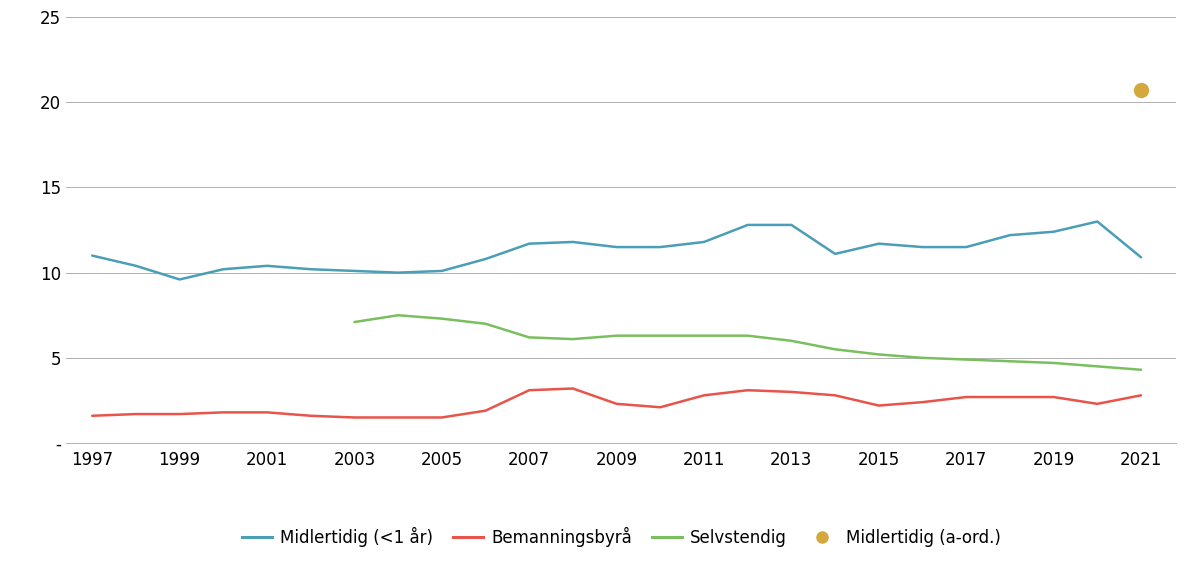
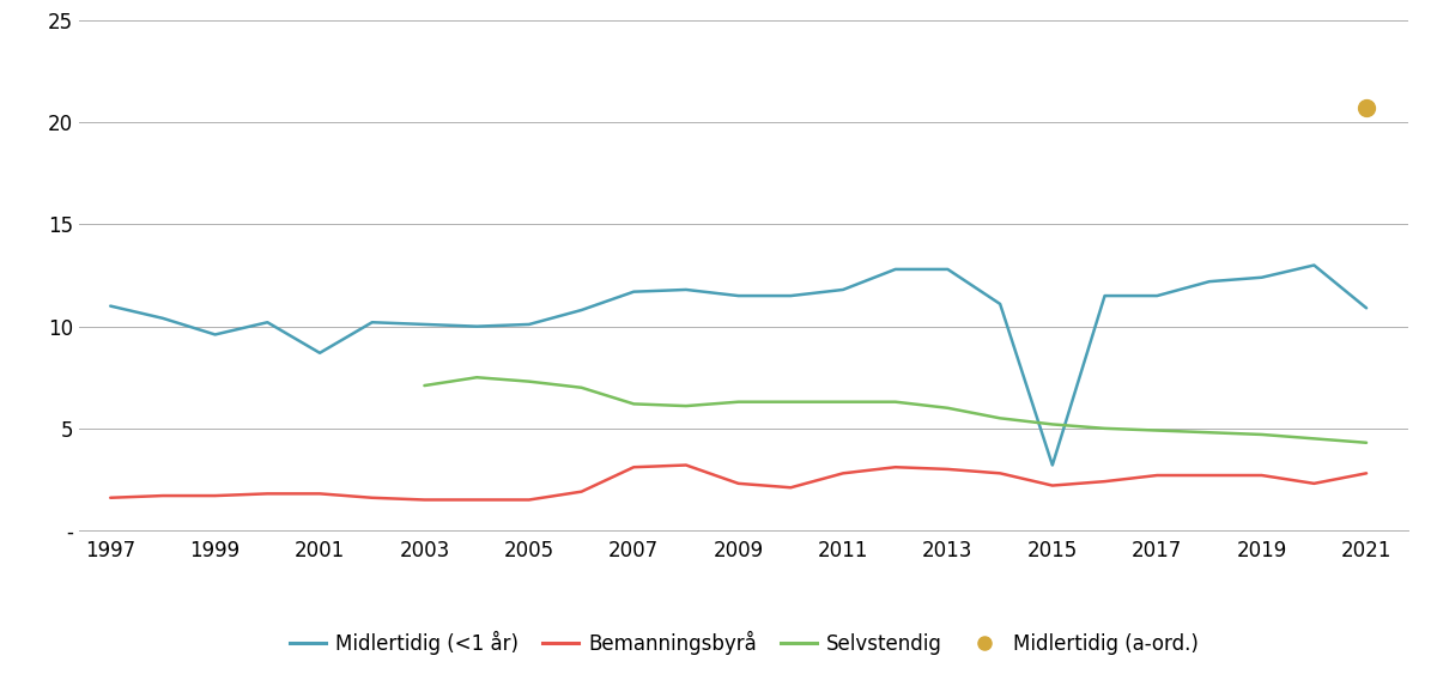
Midlertidig (<1 år)/2001: 10.4 -> 8.7
Midlertidig (<1 år)/2015: 11.7 -> 3.2
